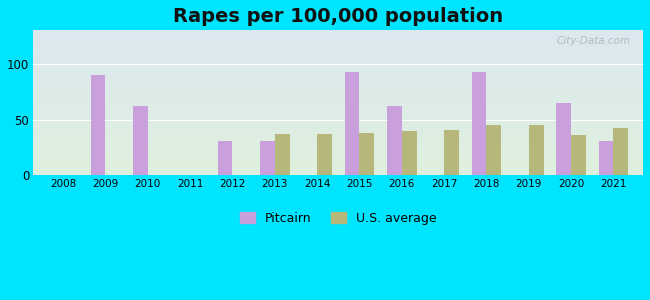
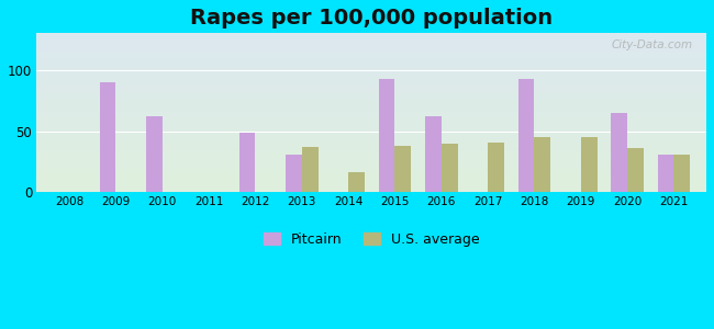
Pitcairn/2012: 31 -> 49
U.S. average/2014: 37 -> 16
U.S. average/2021: 42 -> 31
